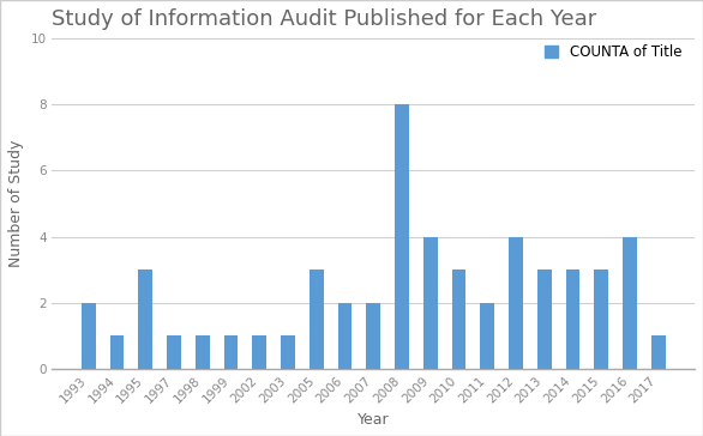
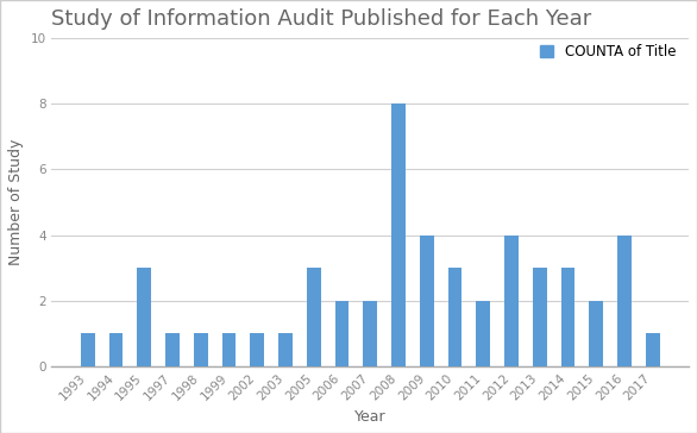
1993: 2 -> 1
2015: 3 -> 2
